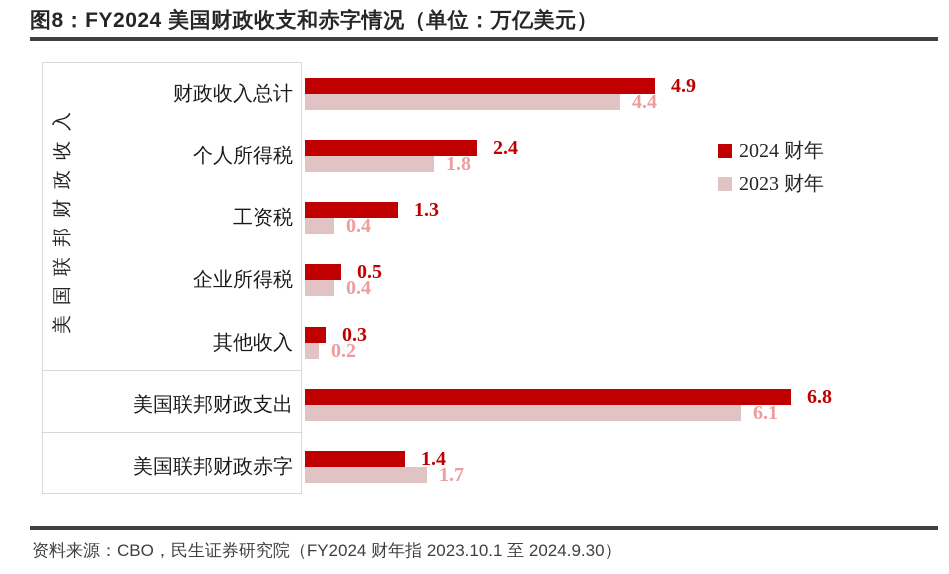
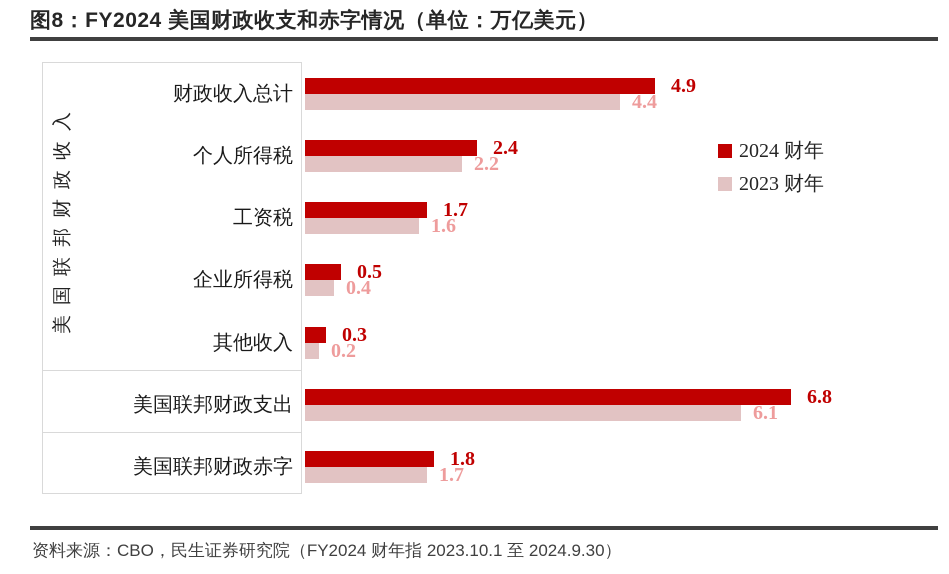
2023 财年/个人所得税: 1.8 -> 2.2
2024 财年/工资税: 1.3 -> 1.7
2023 财年/工资税: 0.4 -> 1.6
2024 财年/美国联邦财政赤字: 1.4 -> 1.8
